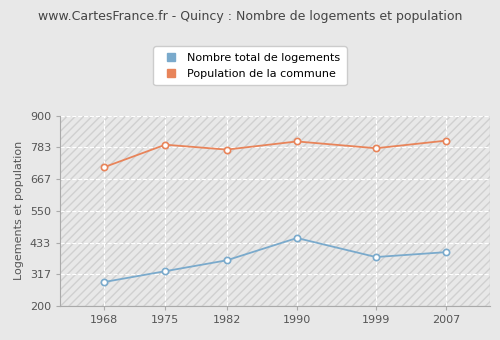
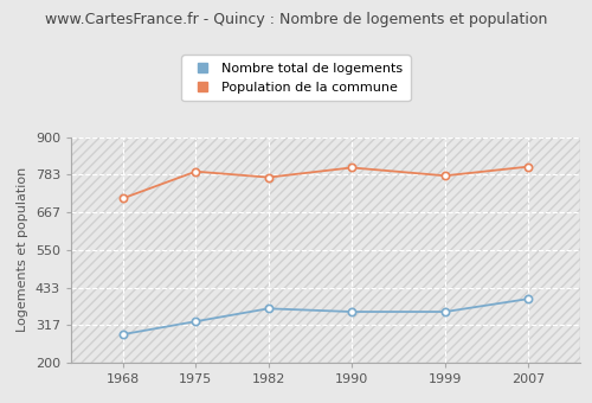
Nombre total de logements/1990: 450 -> 358
Nombre total de logements/1999: 380 -> 358
